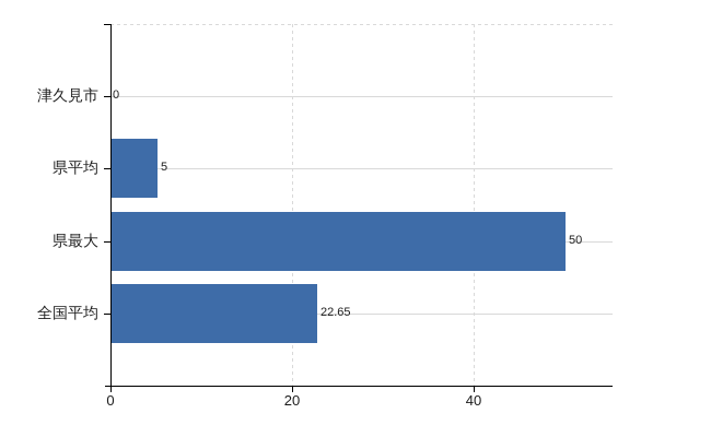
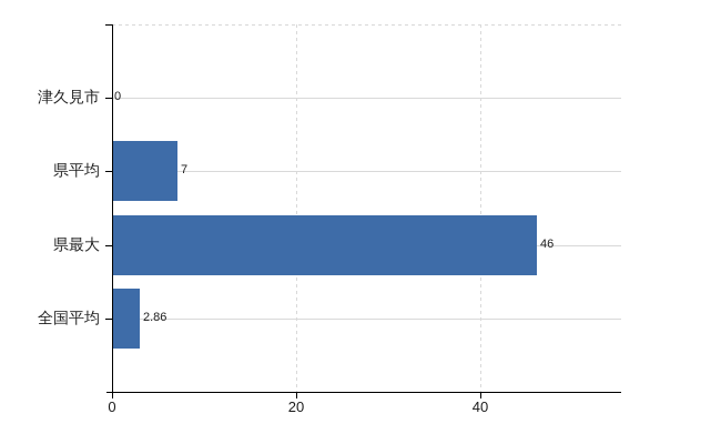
県平均: 5 -> 7
県最大: 50 -> 46
全国平均: 22.65 -> 2.86
